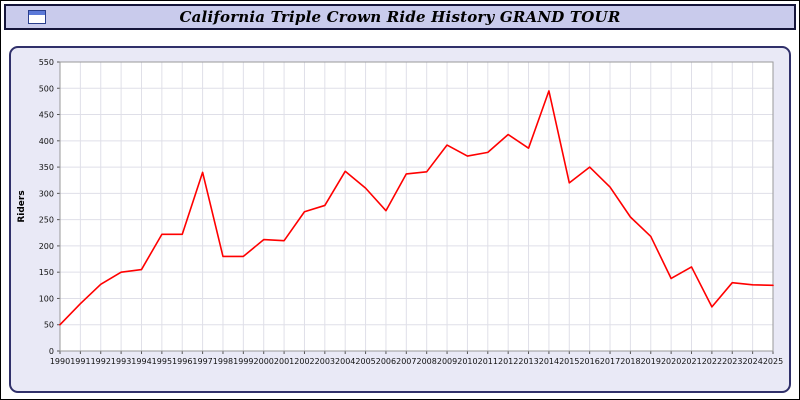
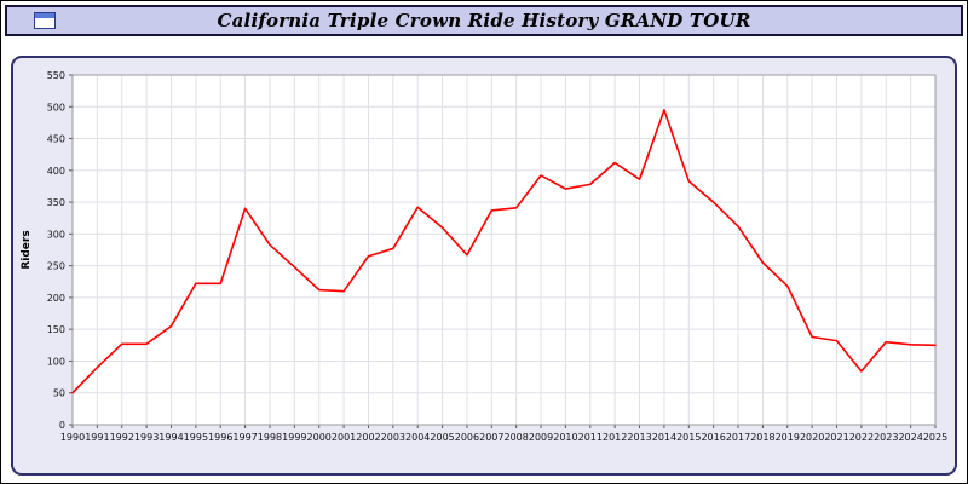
1993: 150 -> 130
1998: 180 -> 280
1999: 180 -> 250
2015: 320 -> 380
2021: 160 -> 130
